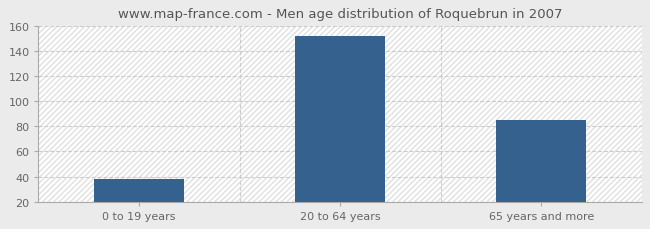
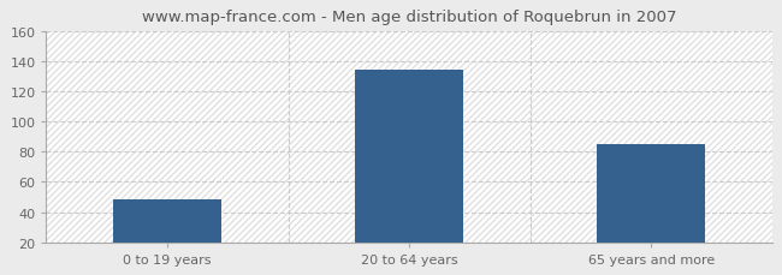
0 to 19 years: 38 -> 48
20 to 64 years: 152 -> 134
